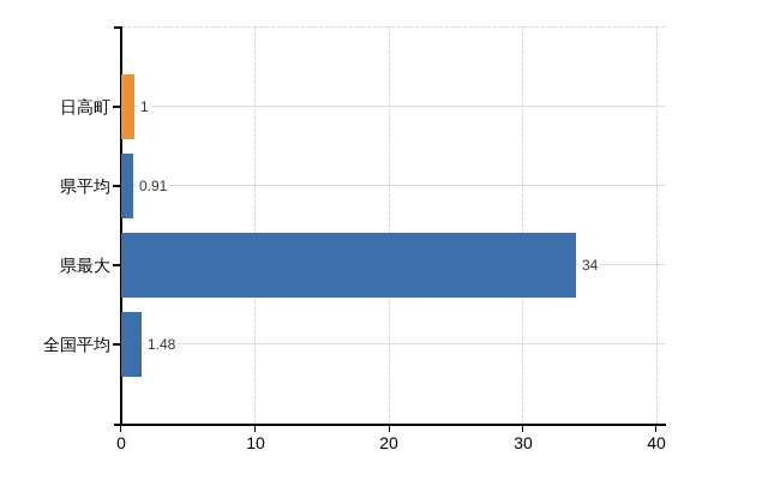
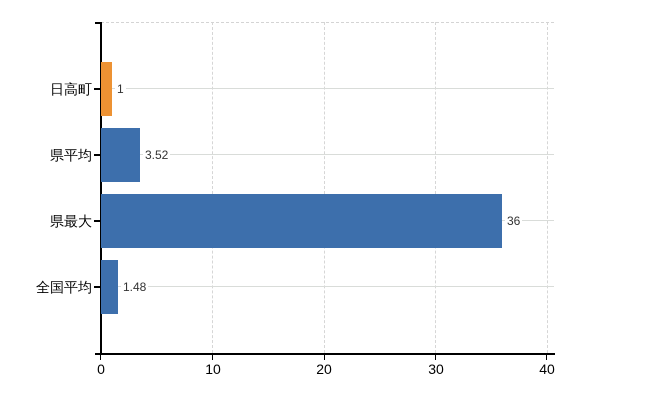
県平均: 0.91 -> 3.52
県最大: 34 -> 36
